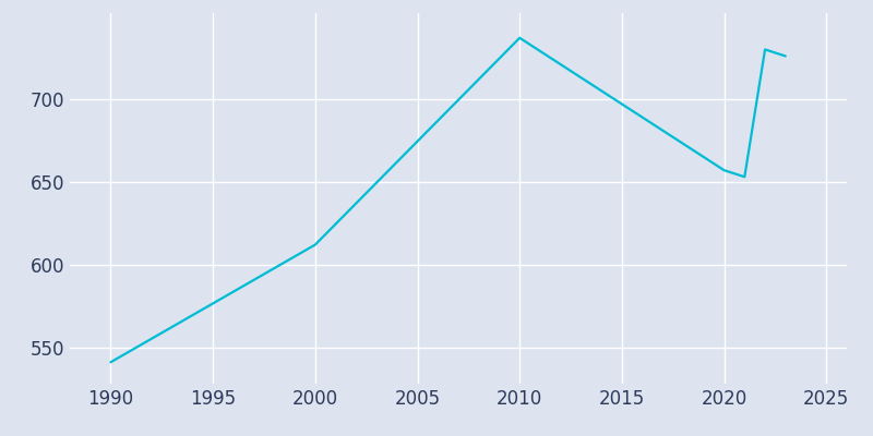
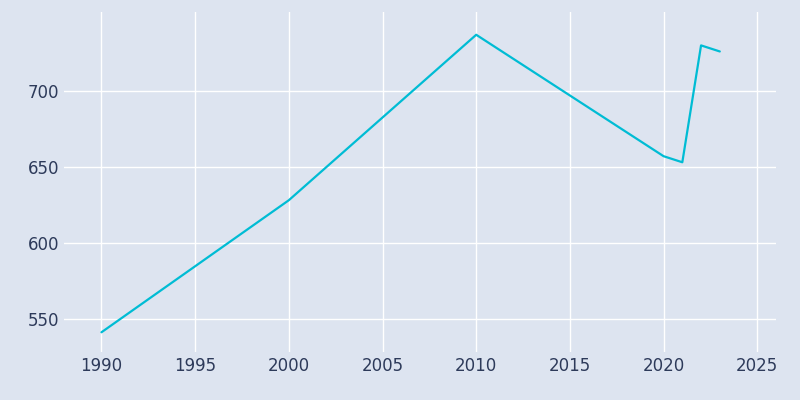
2000: 612 -> 628
